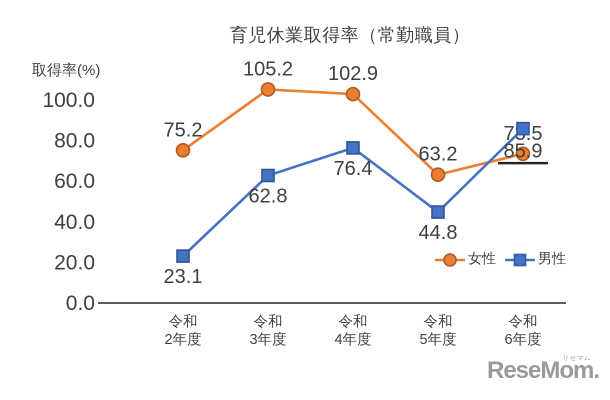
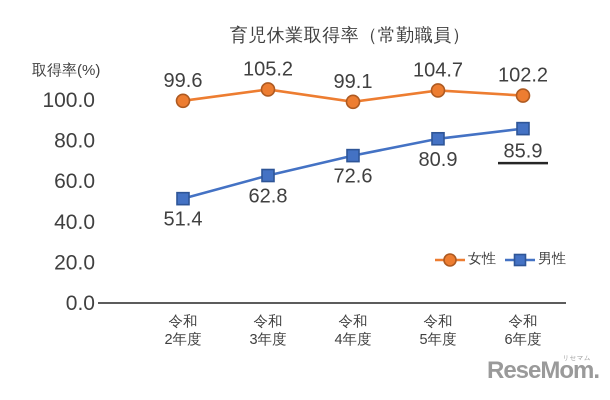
女性/令和2年度: 75.2 -> 99.6
男性/令和2年度: 23.1 -> 51.4
女性/令和4年度: 102.9 -> 99.1
男性/令和4年度: 76.4 -> 72.6
女性/令和5年度: 63.2 -> 104.7
男性/令和5年度: 44.8 -> 80.9
女性/令和6年度: 73.5 -> 102.2
